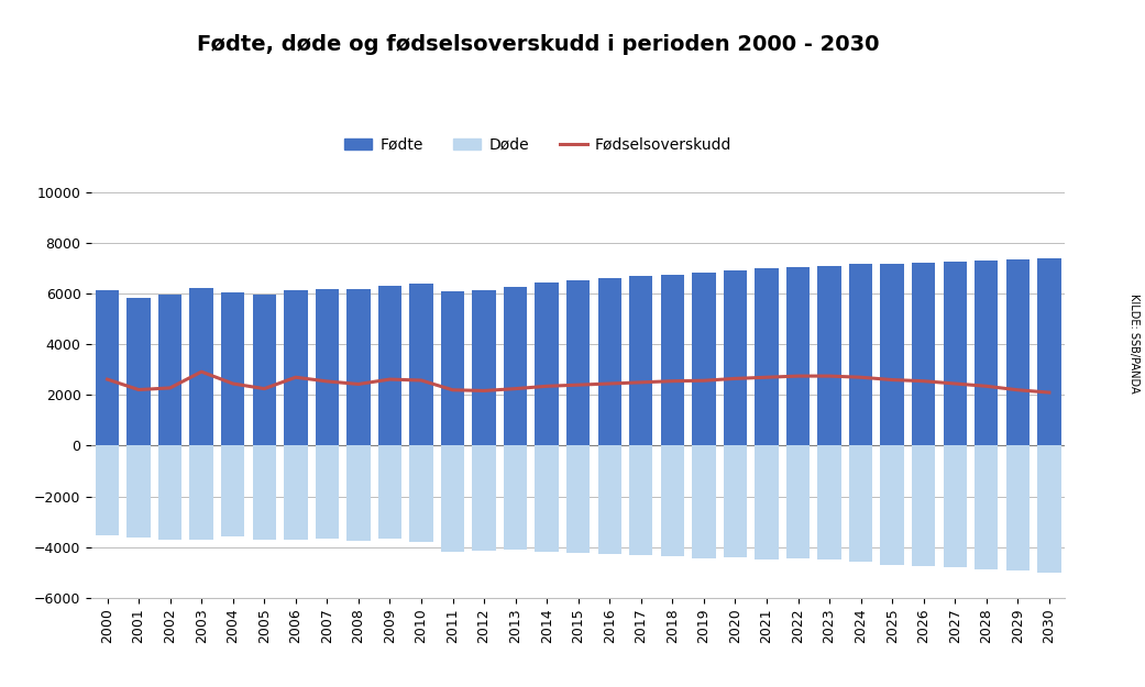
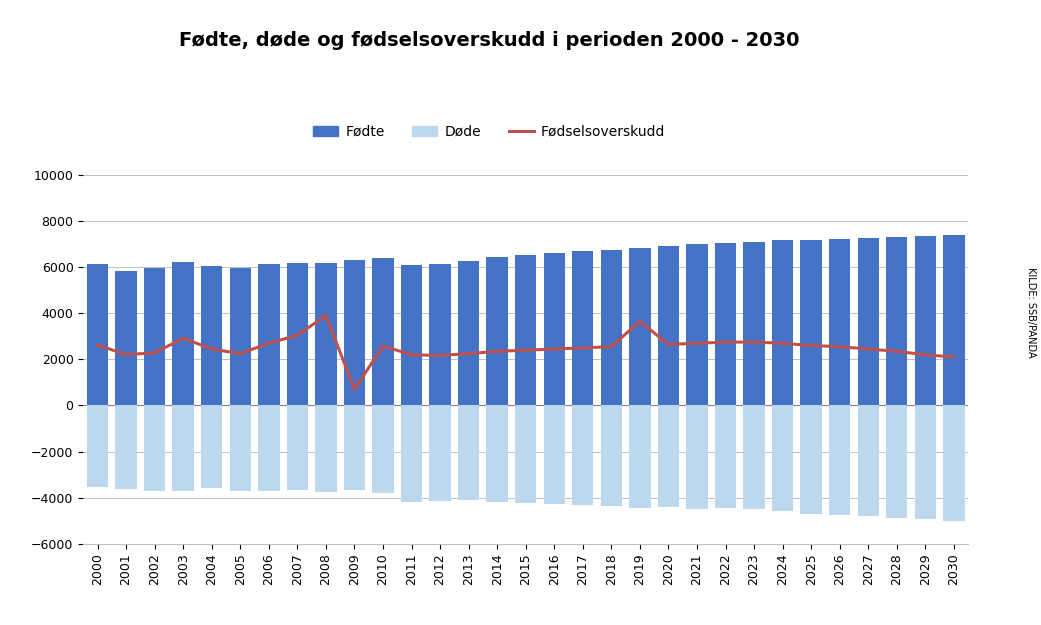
Fødselsoverskudd/2007: 2540 -> 3050
Fødselsoverskudd/2008: 2430 -> 3900
Fødselsoverskudd/2009: 2620 -> 700
Fødselsoverskudd/2019: 2570 -> 3650
